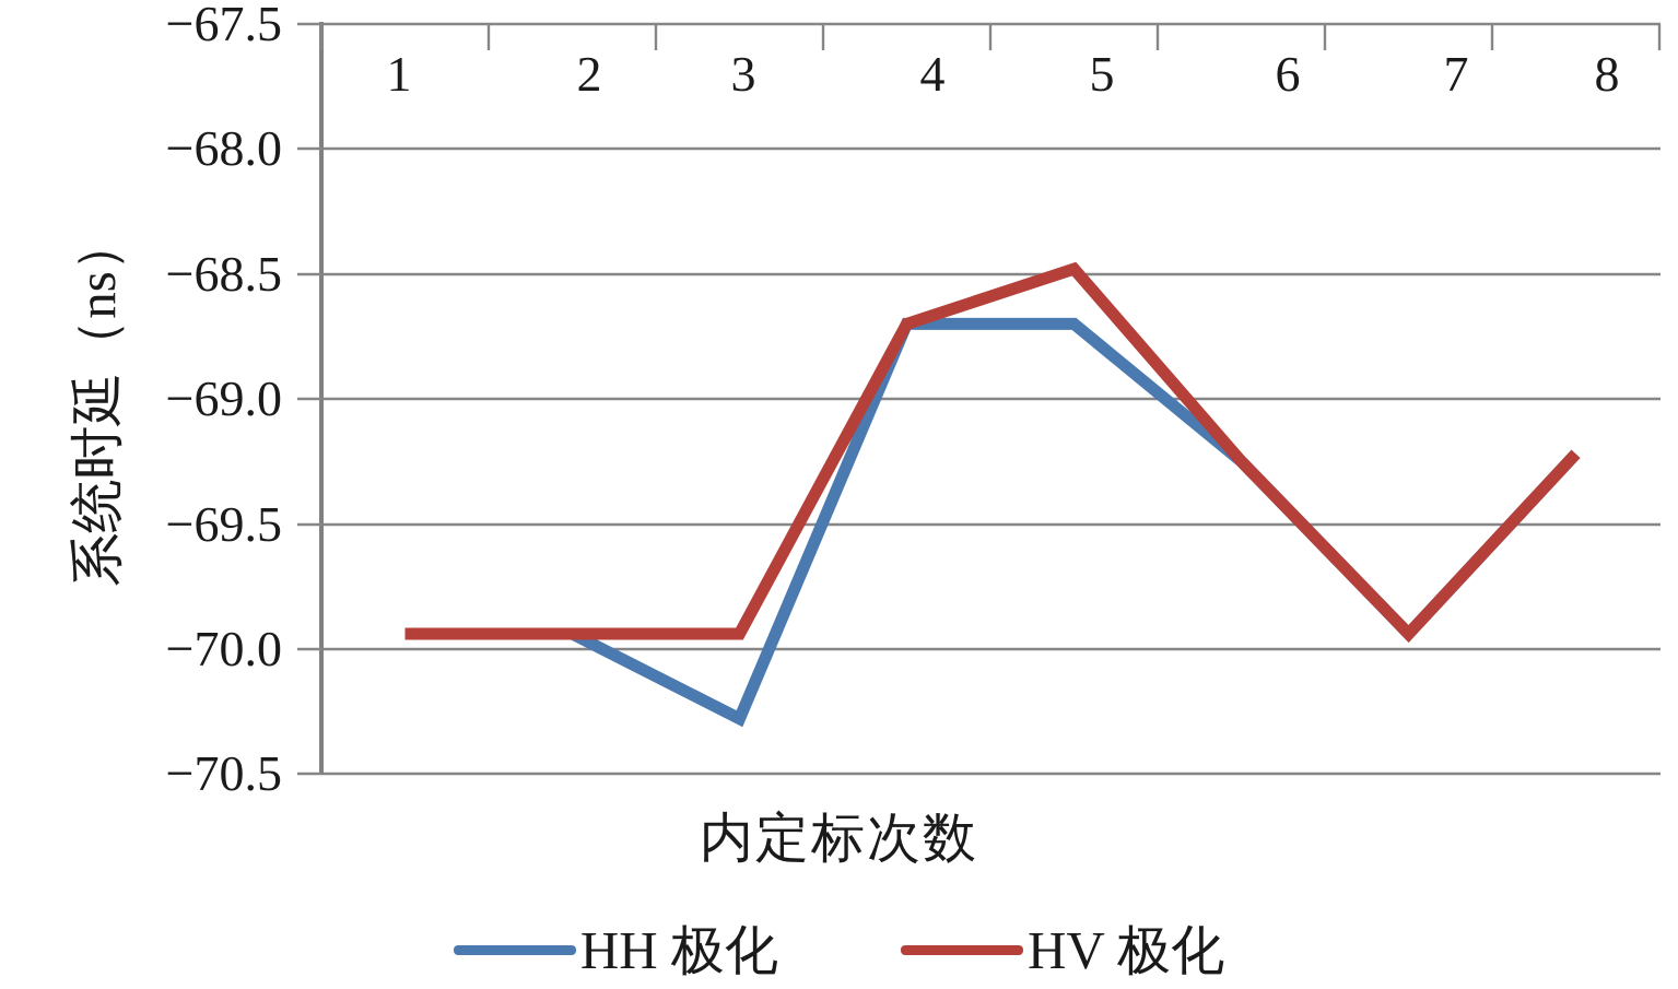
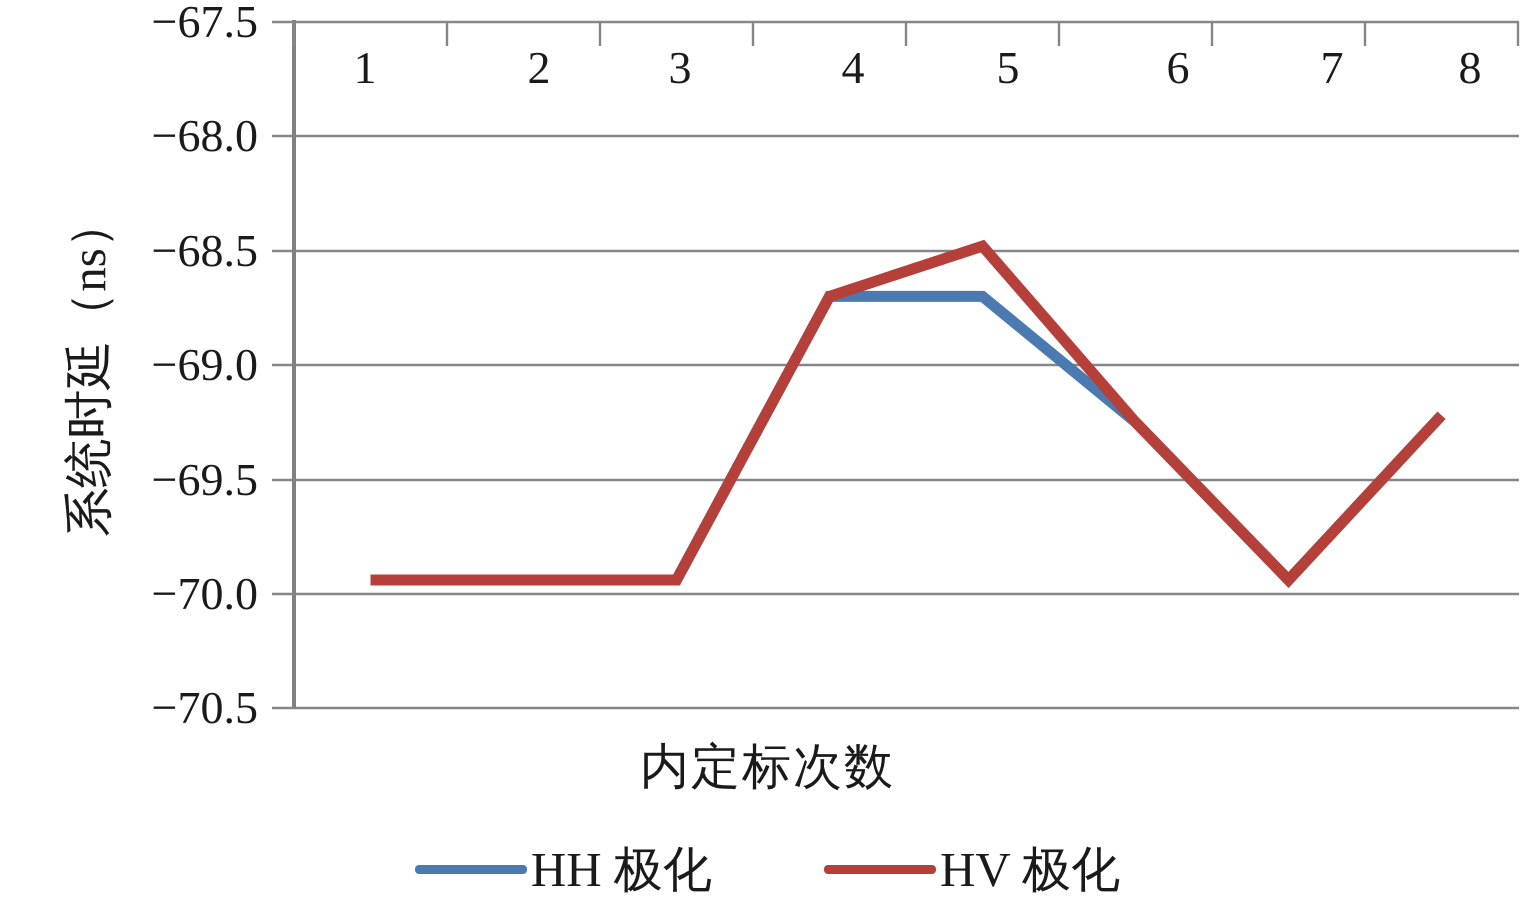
HH 极化/3: -70.28 -> -69.94
